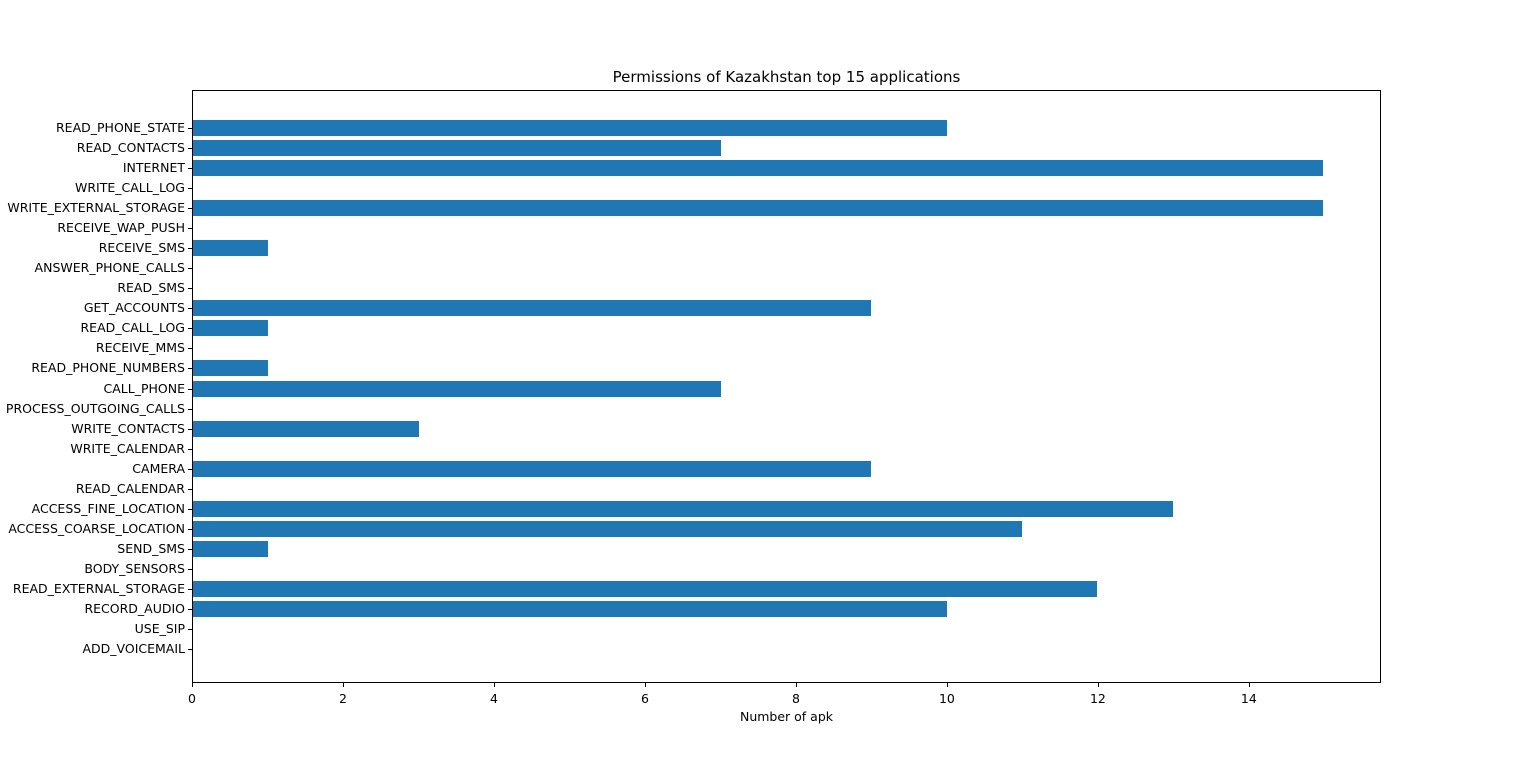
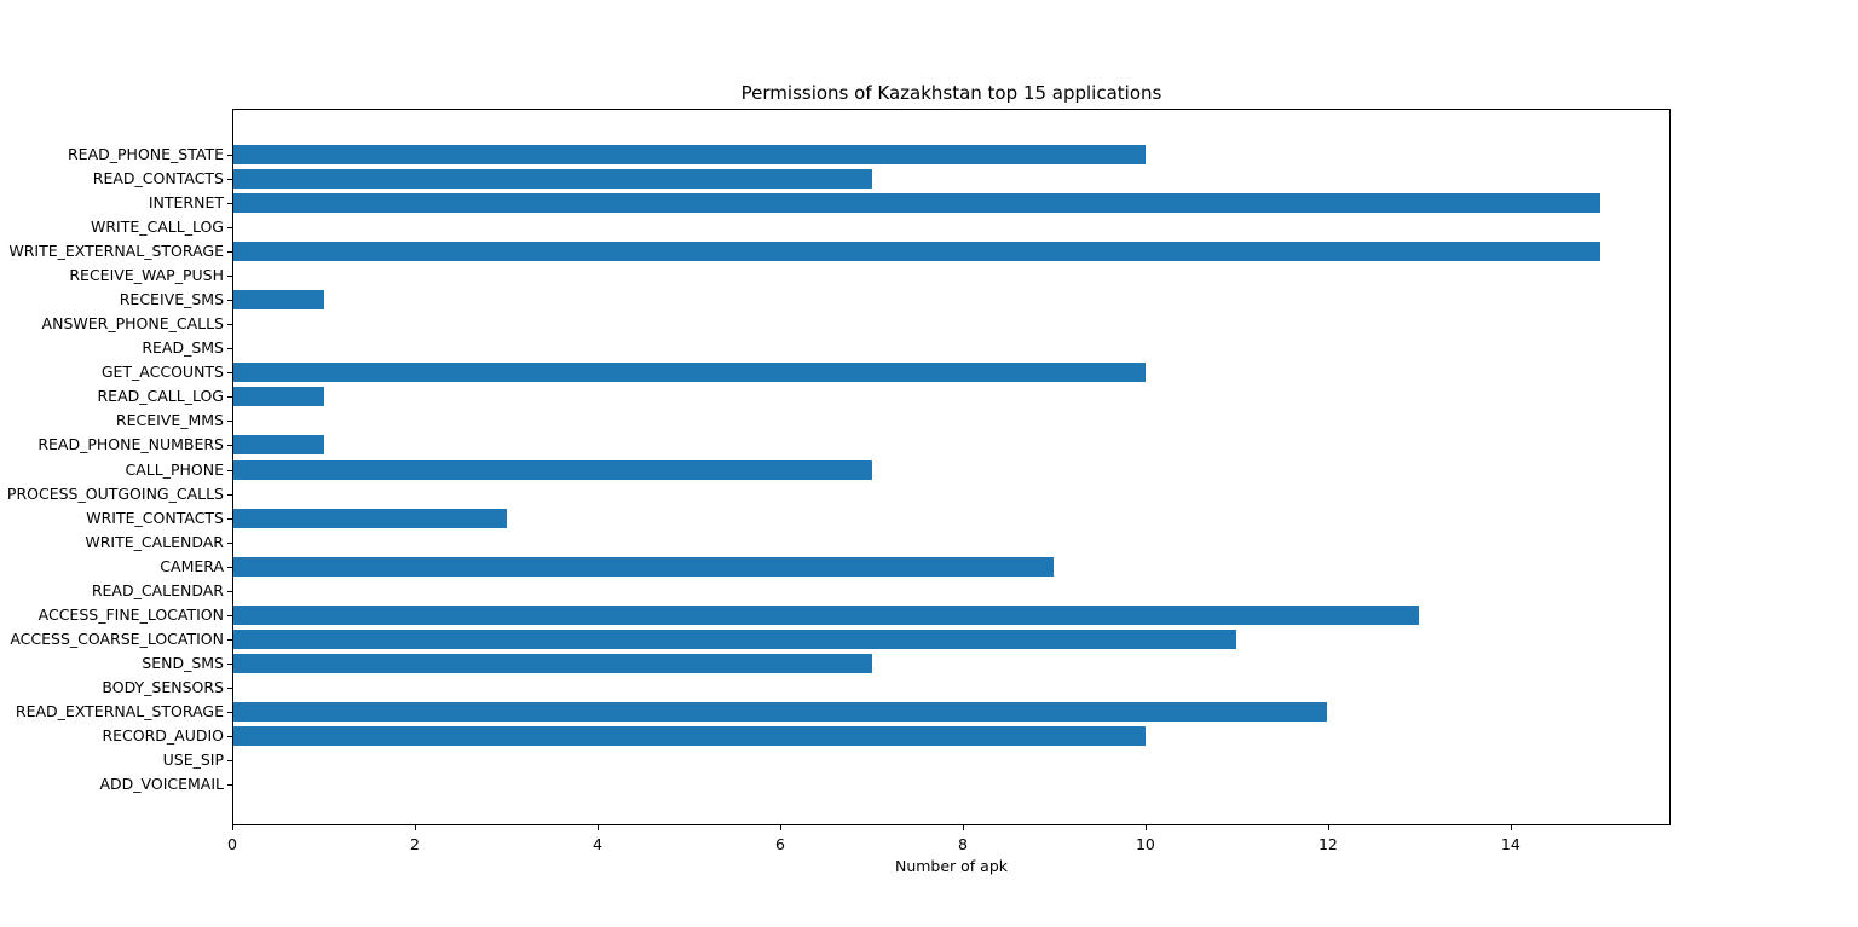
GET_ACCOUNTS: 9 -> 10
SEND_SMS: 1 -> 7
